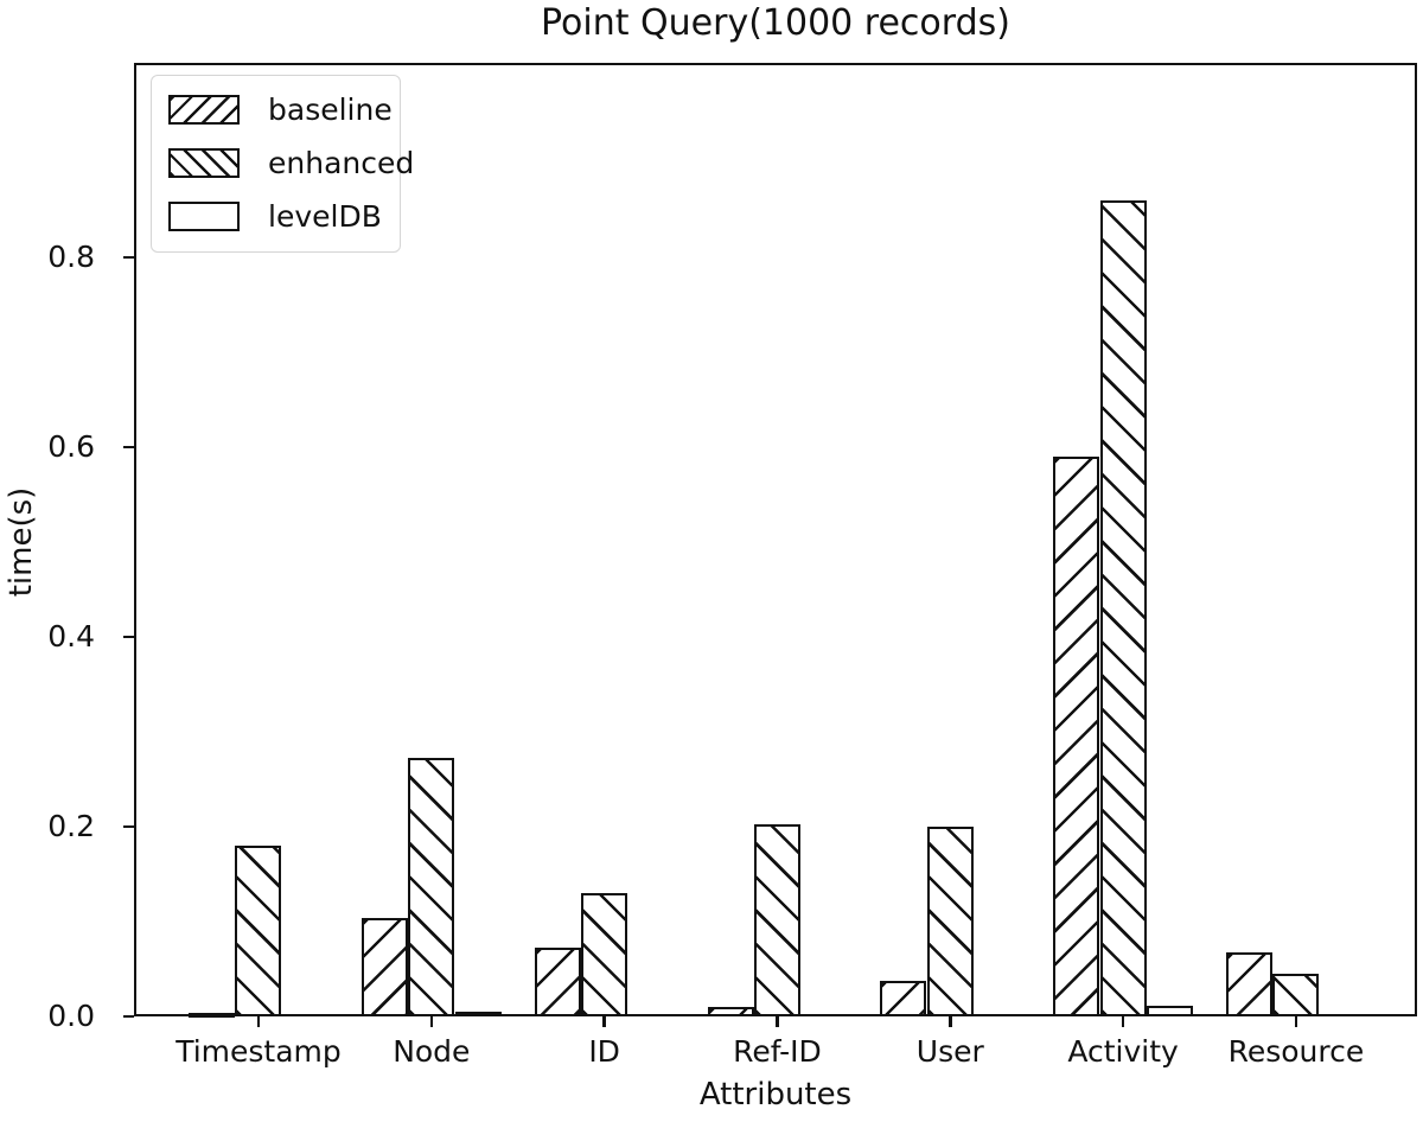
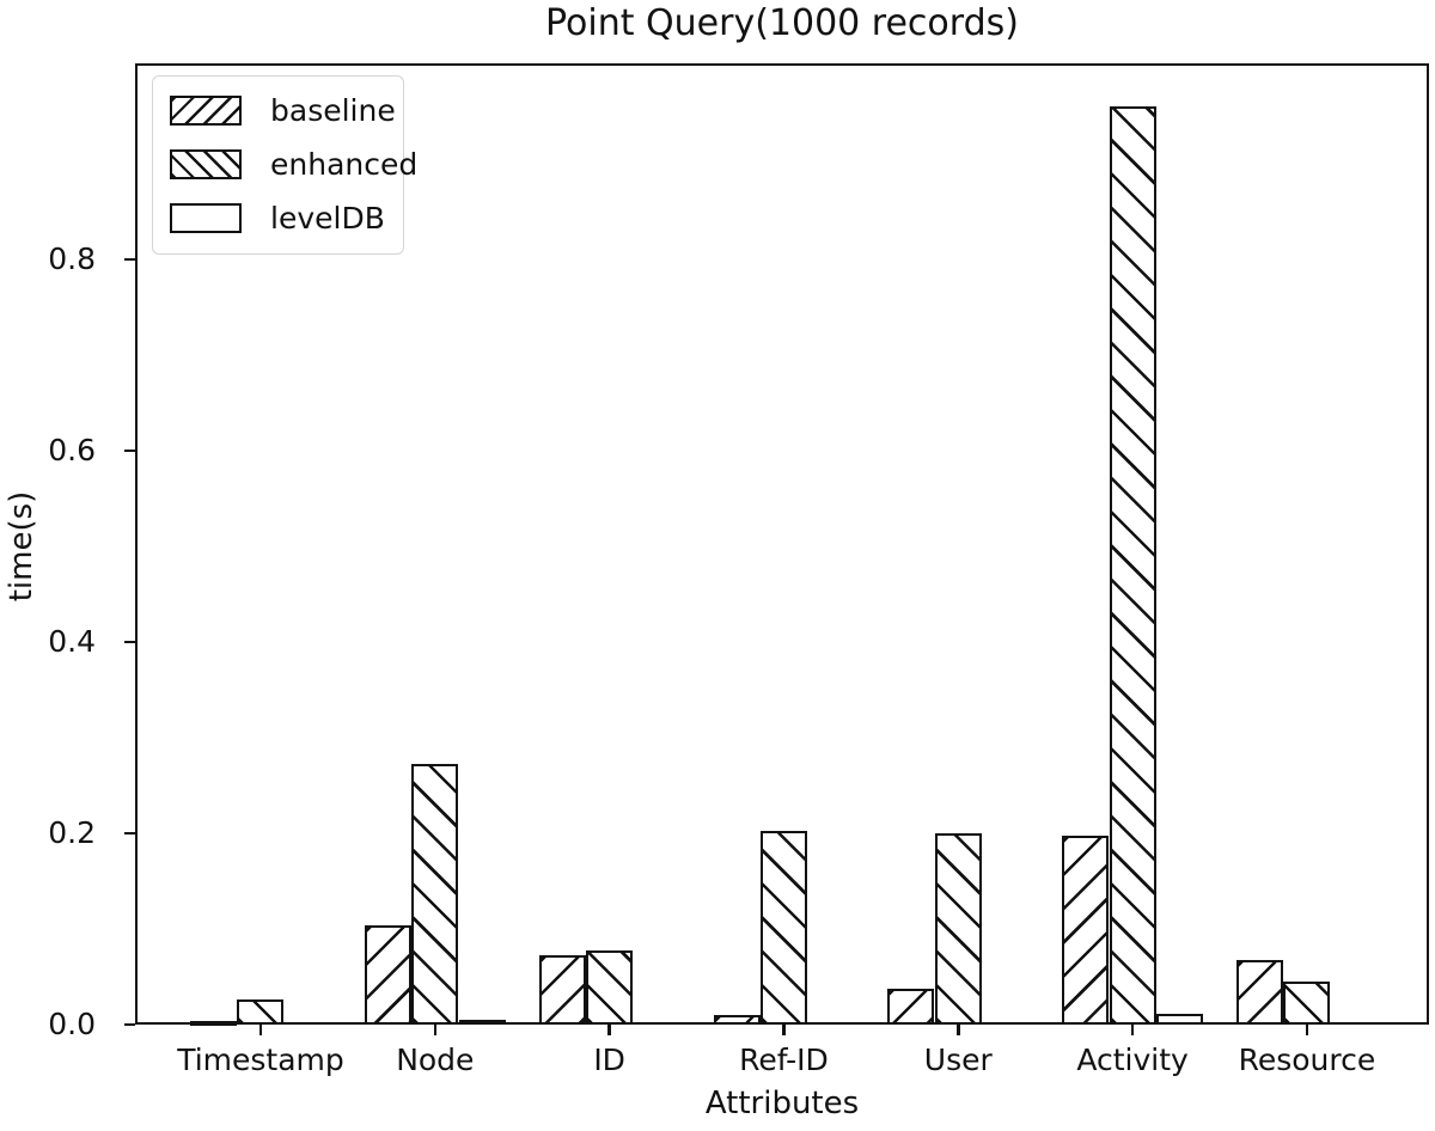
enhanced/Timestamp: 0.18 -> 0.03
enhanced/ID: 0.13 -> 0.08
baseline/Activity: 0.59 -> 0.20
enhanced/Activity: 0.86 -> 0.96
